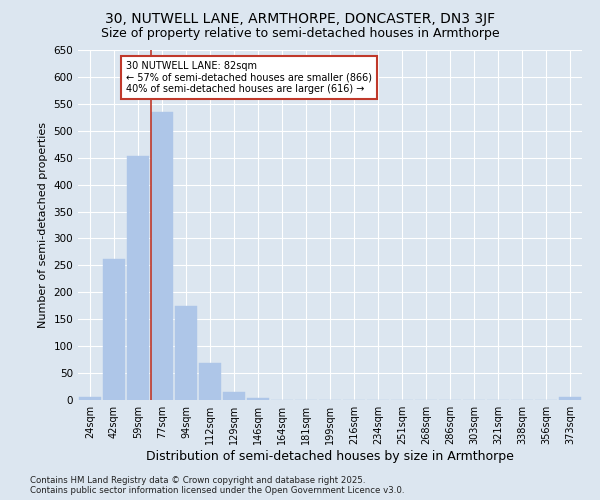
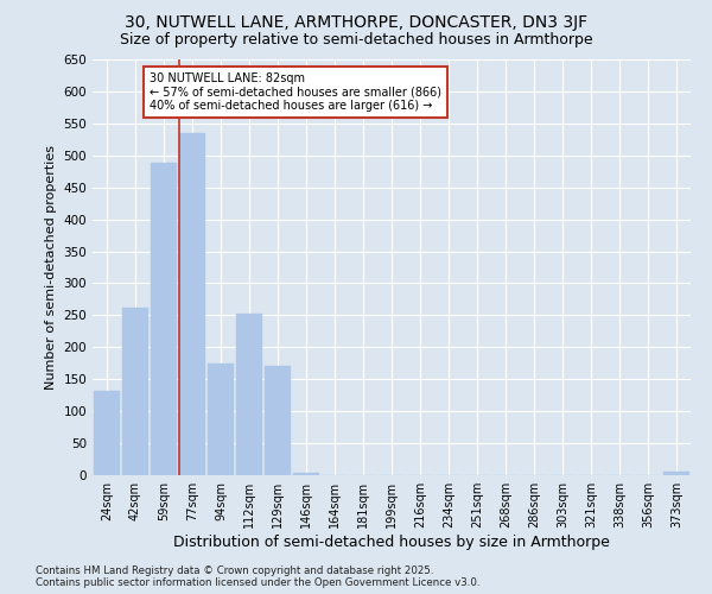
24sqm: 5 -> 132
59sqm: 453 -> 488
112sqm: 68 -> 252
129sqm: 15 -> 170
